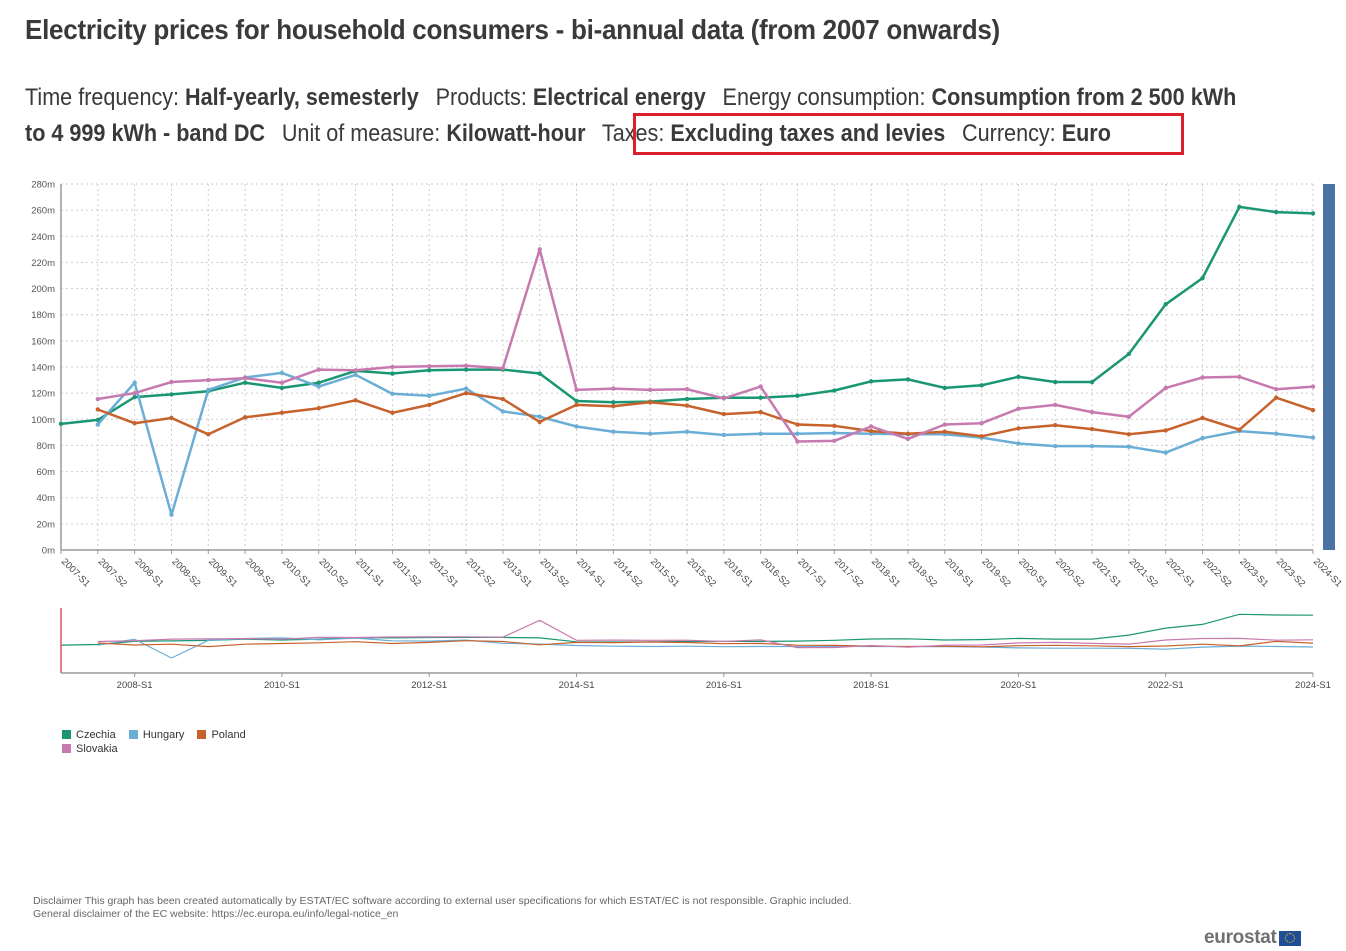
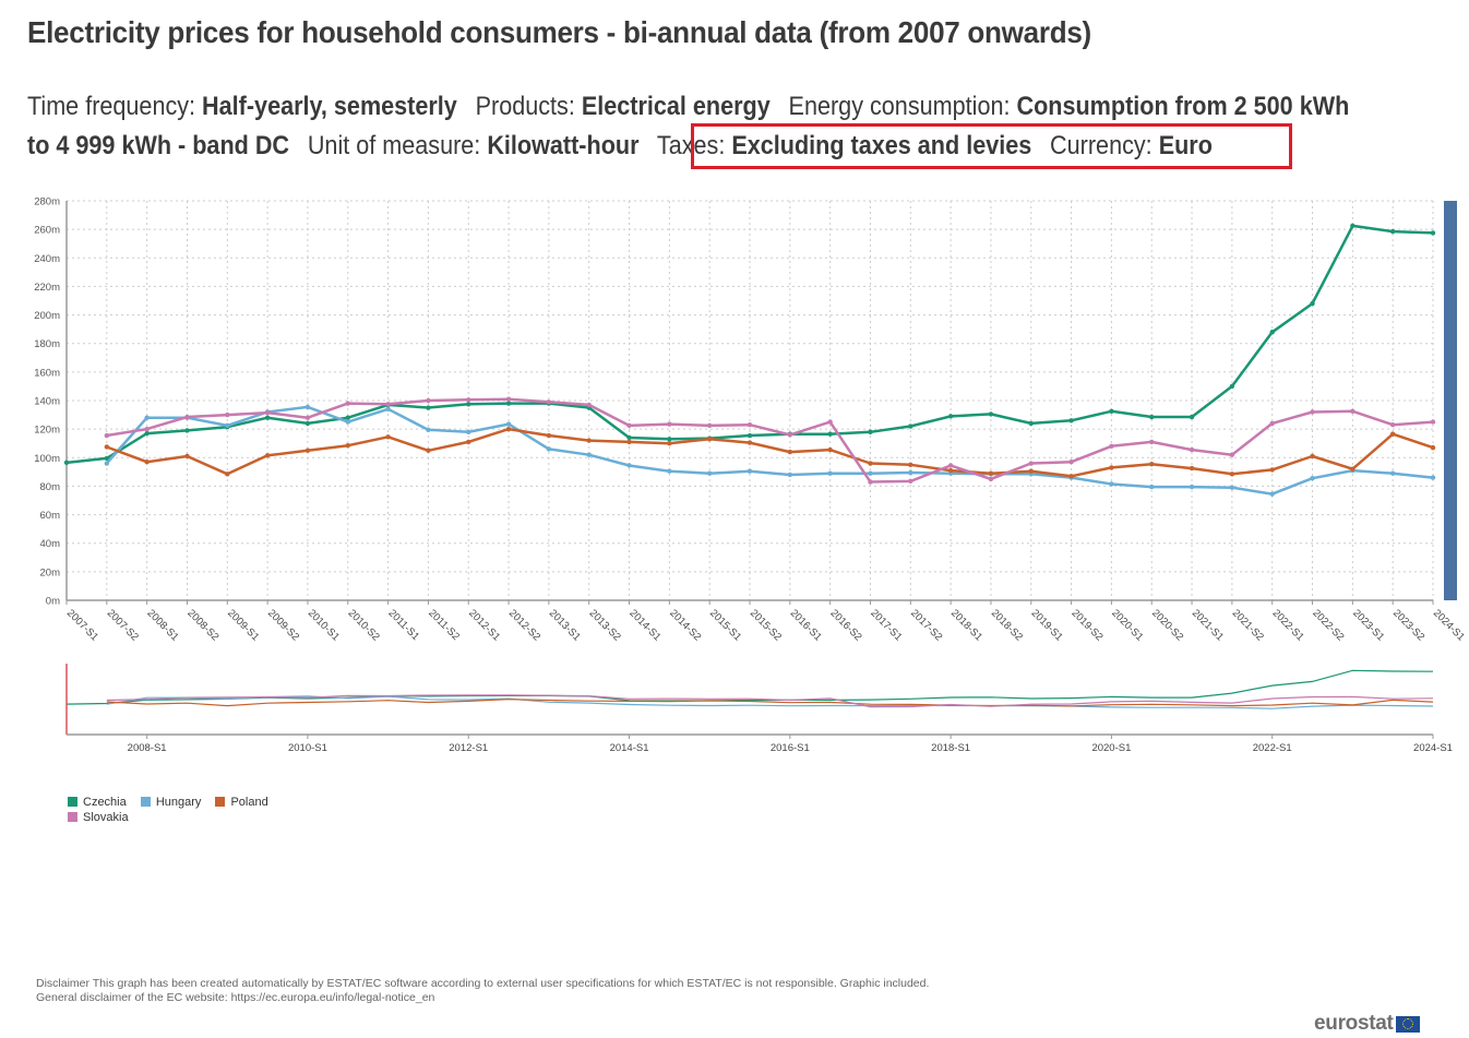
Hungary/2008-S2: 27m -> 128m
Poland/2013-S2: 98m -> 112m
Slovakia/2013-S2: 230m -> 137m
